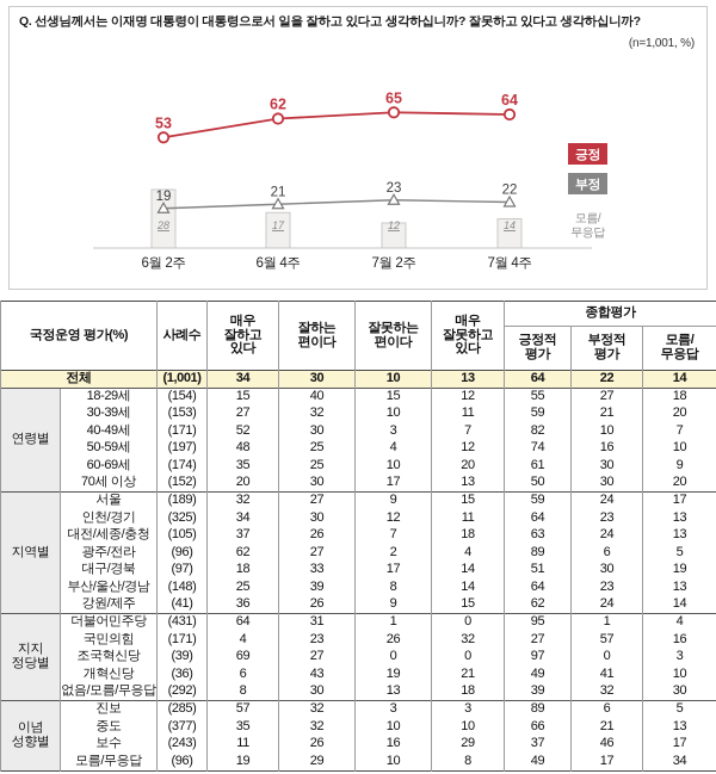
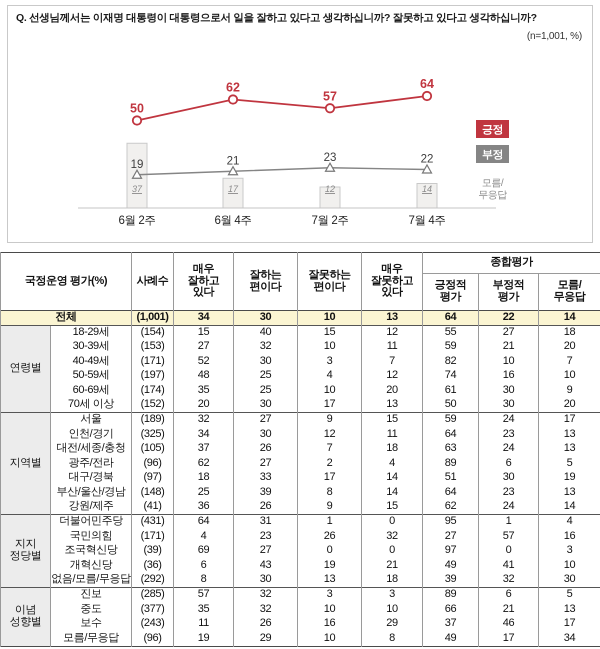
긍정/6월 2주: 53 -> 50
모름/무응답/6월 2주: 28 -> 37
긍정/7월 2주: 65 -> 57
